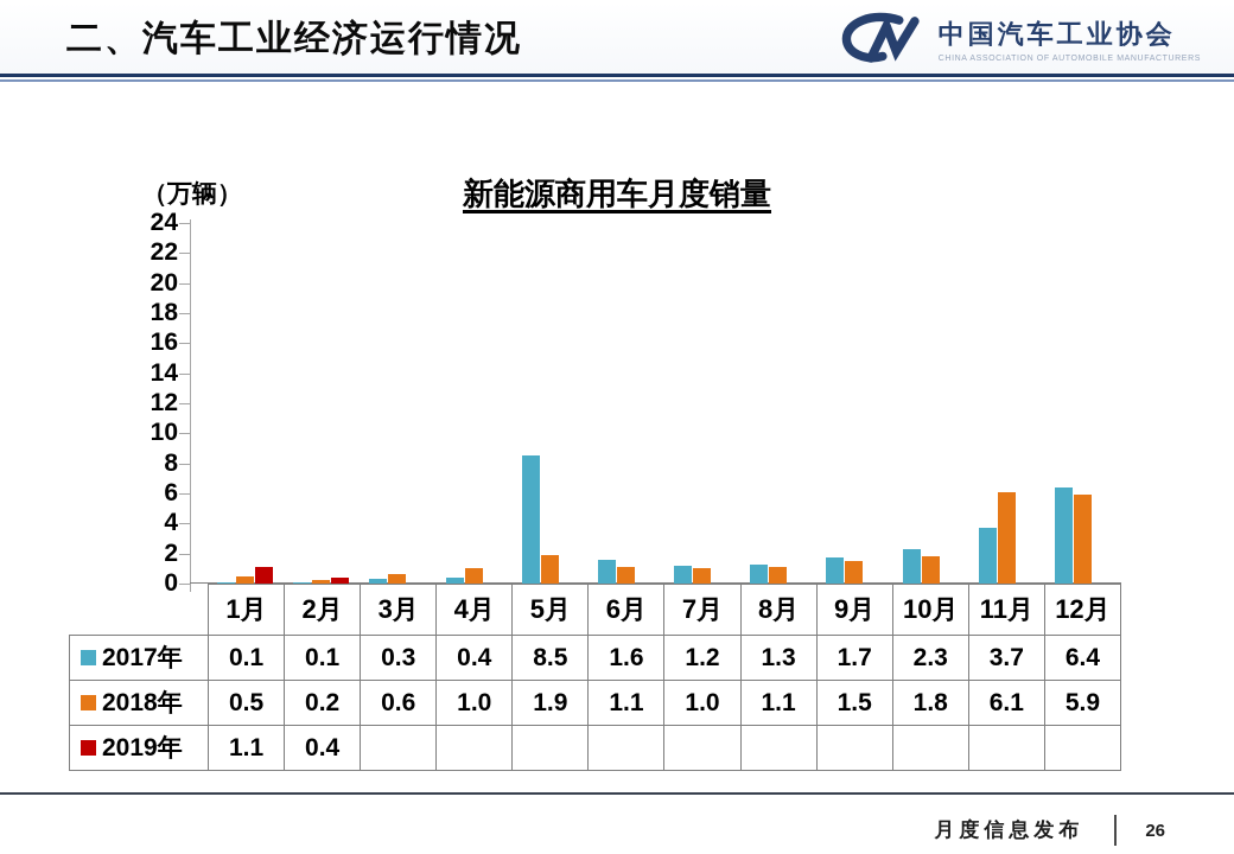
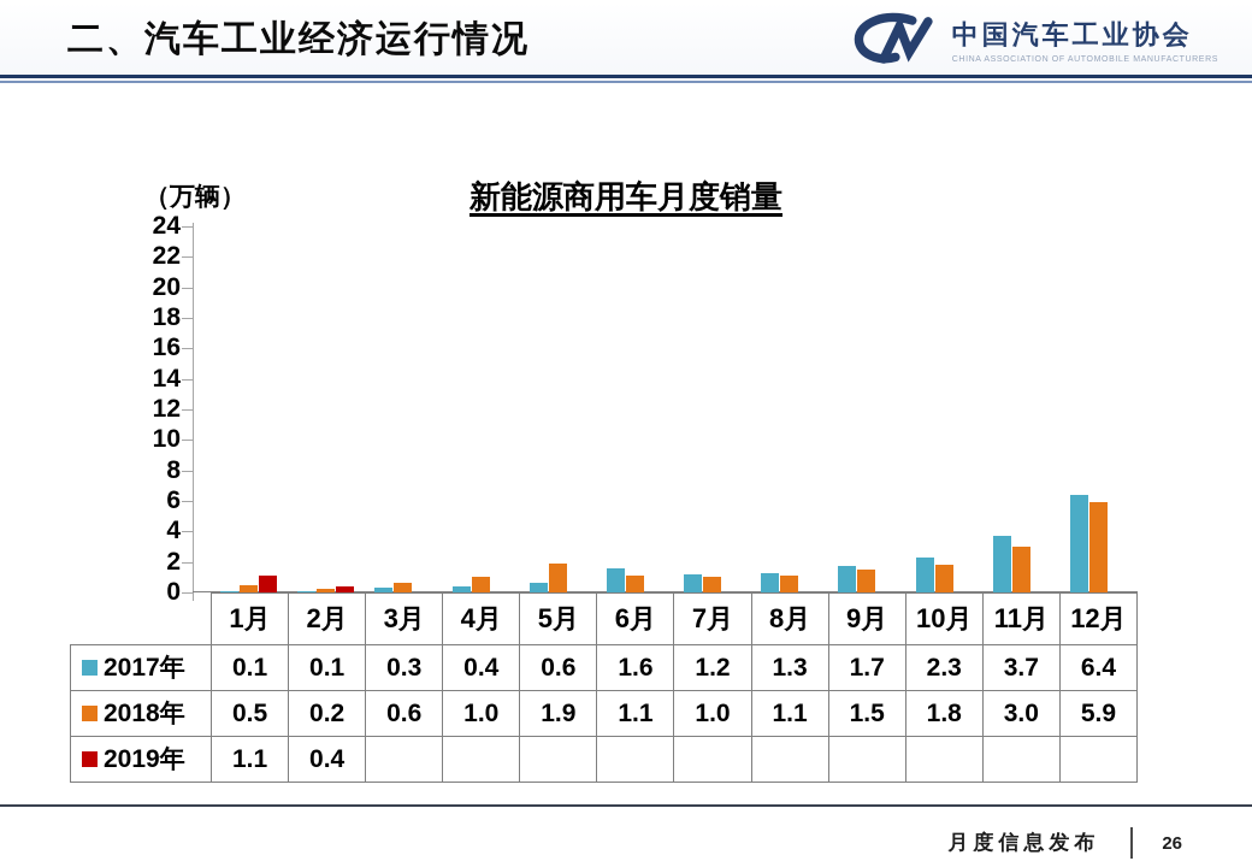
2017年/5月: 8.5 -> 0.6
2018年/11月: 6.1 -> 3.0
